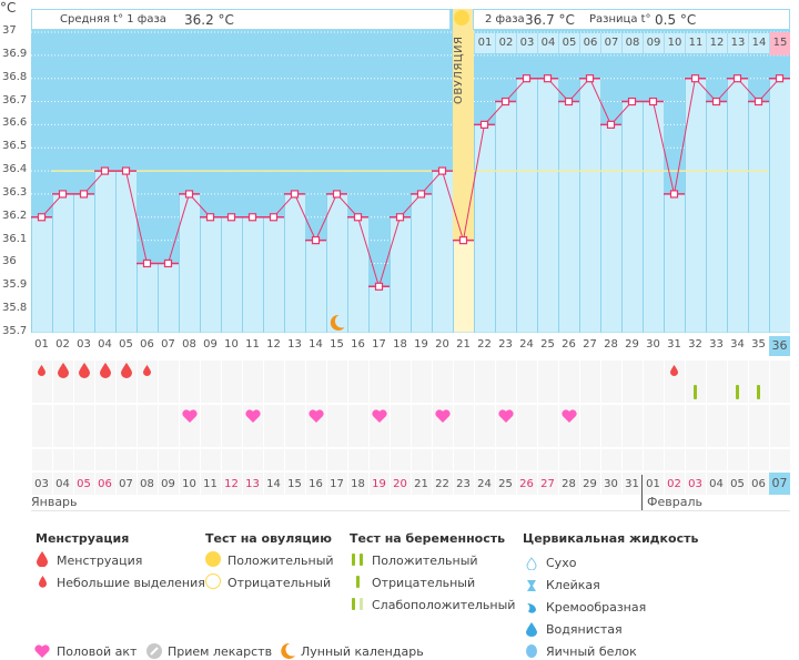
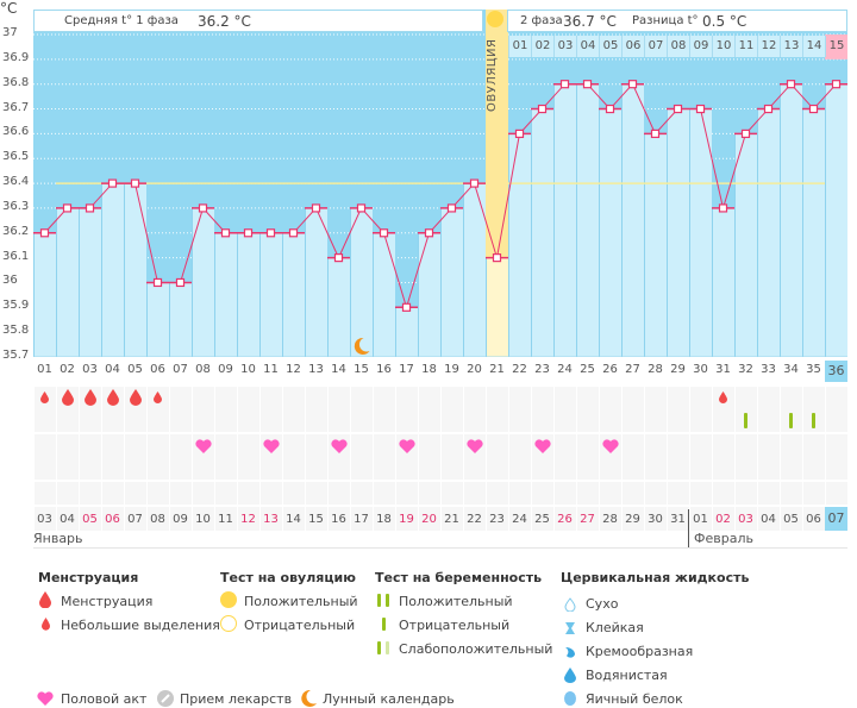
32: 36.8 -> 36.6
